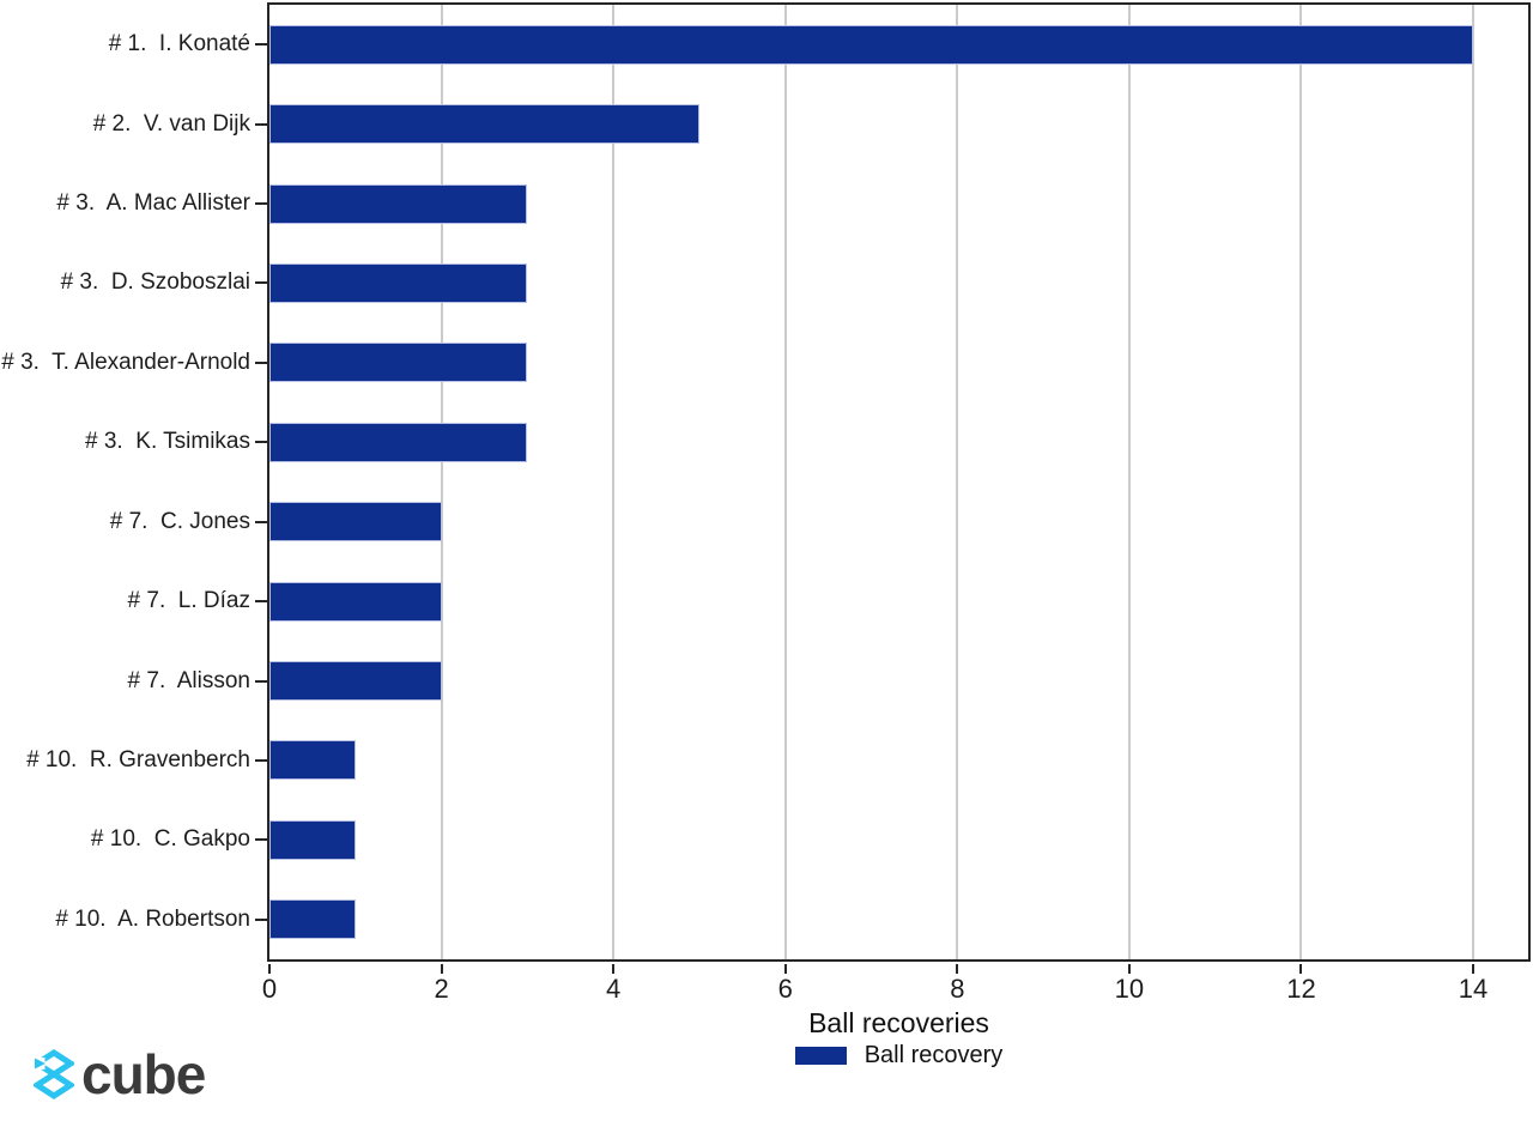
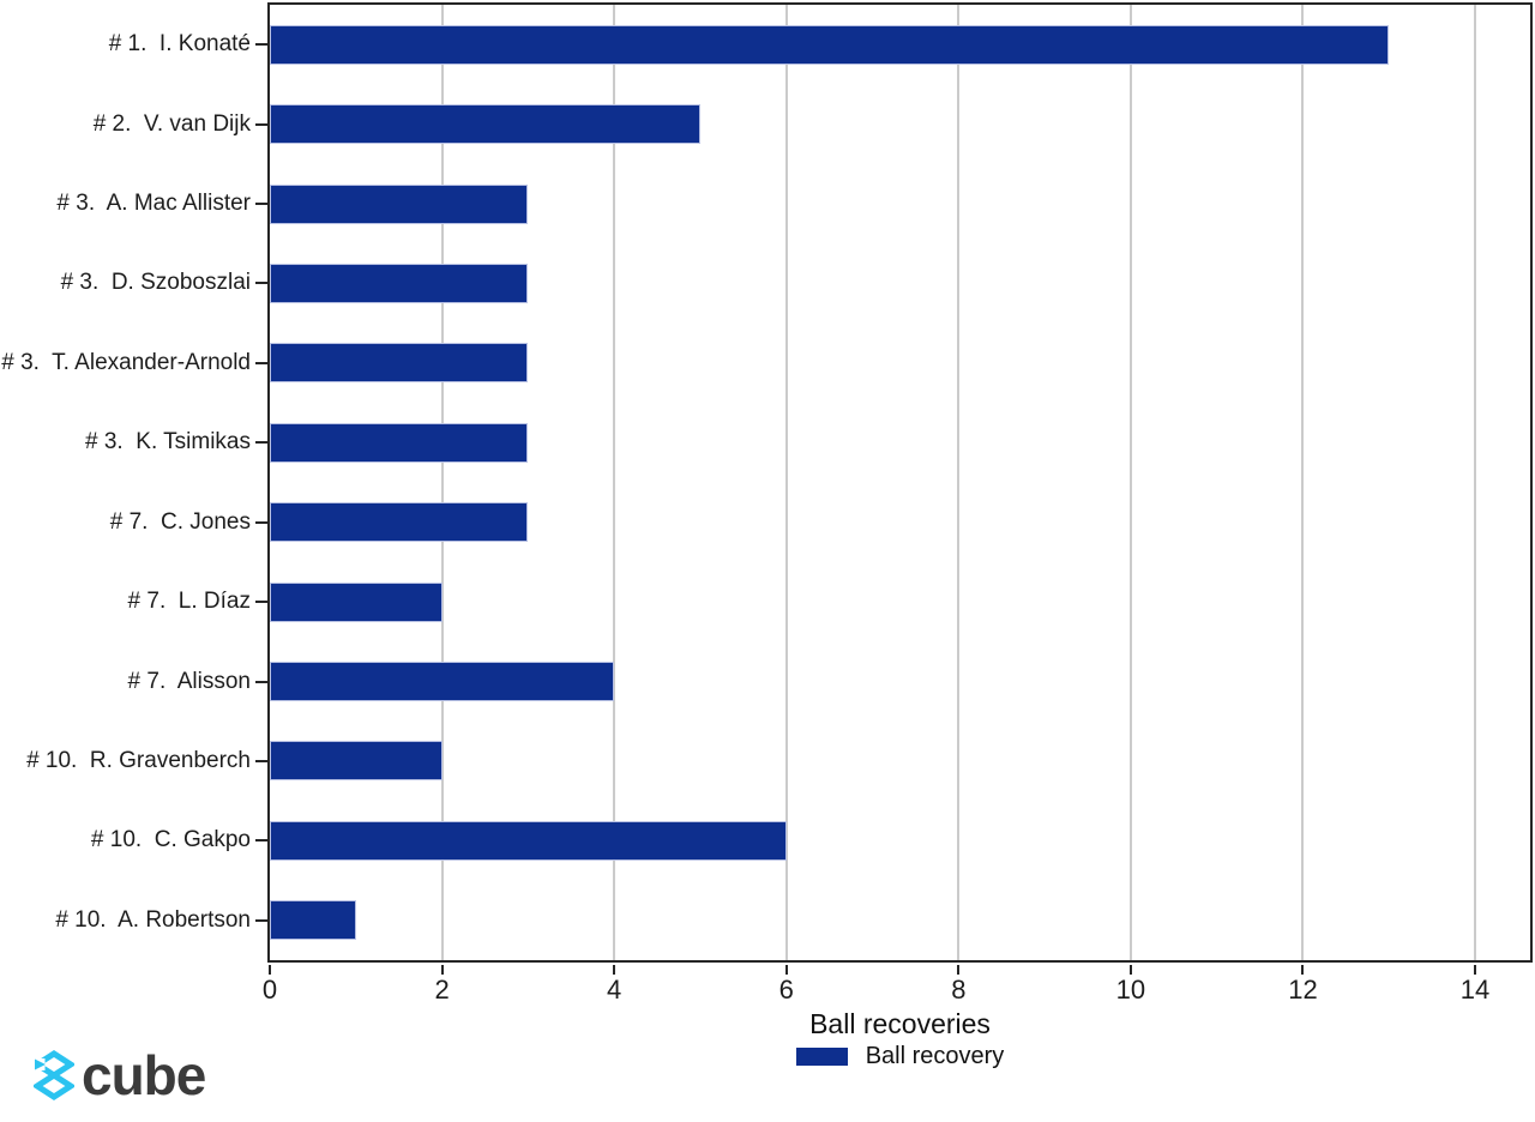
# 1. I. Konaté: 14 -> 13
# 7. C. Jones: 2 -> 3
# 7. Alisson: 2 -> 4
# 10. R. Gravenberch: 1 -> 2
# 10. C. Gakpo: 1 -> 6
